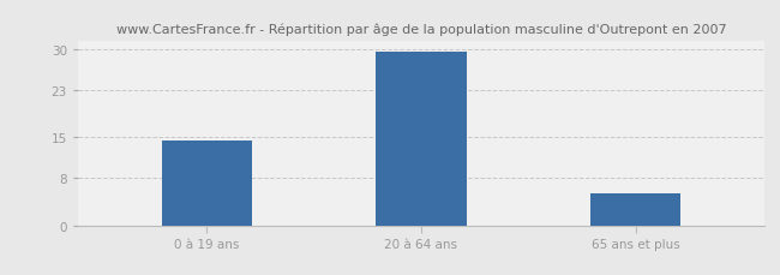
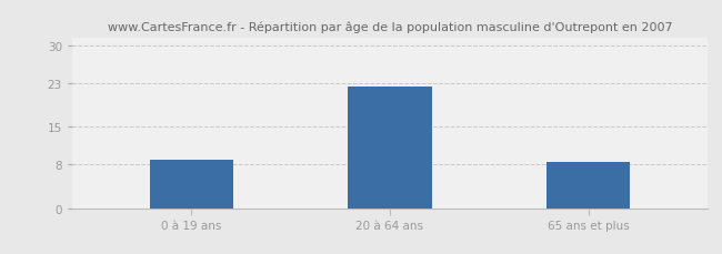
0 à 19 ans: 14.5 -> 9.0
20 à 64 ans: 29.5 -> 22.5
65 ans et plus: 5.5 -> 8.5
